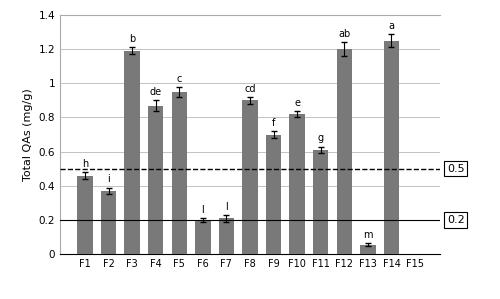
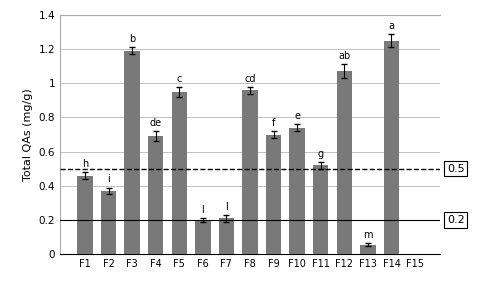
F4: 0.87 -> 0.69
F8: 0.90 -> 0.96
F10: 0.82 -> 0.74
F11: 0.61 -> 0.52
F12: 1.20 -> 1.07
